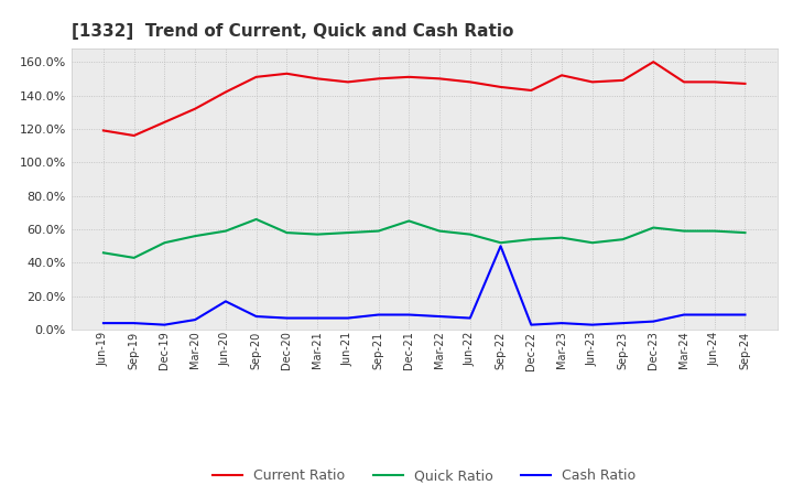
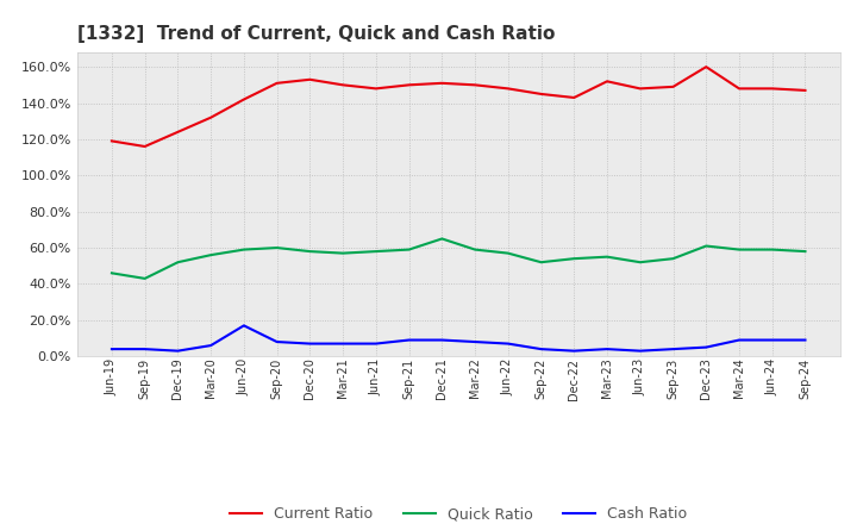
Quick Ratio/Sep-20: 66% -> 60%
Cash Ratio/Sep-22: 50% -> 4%
